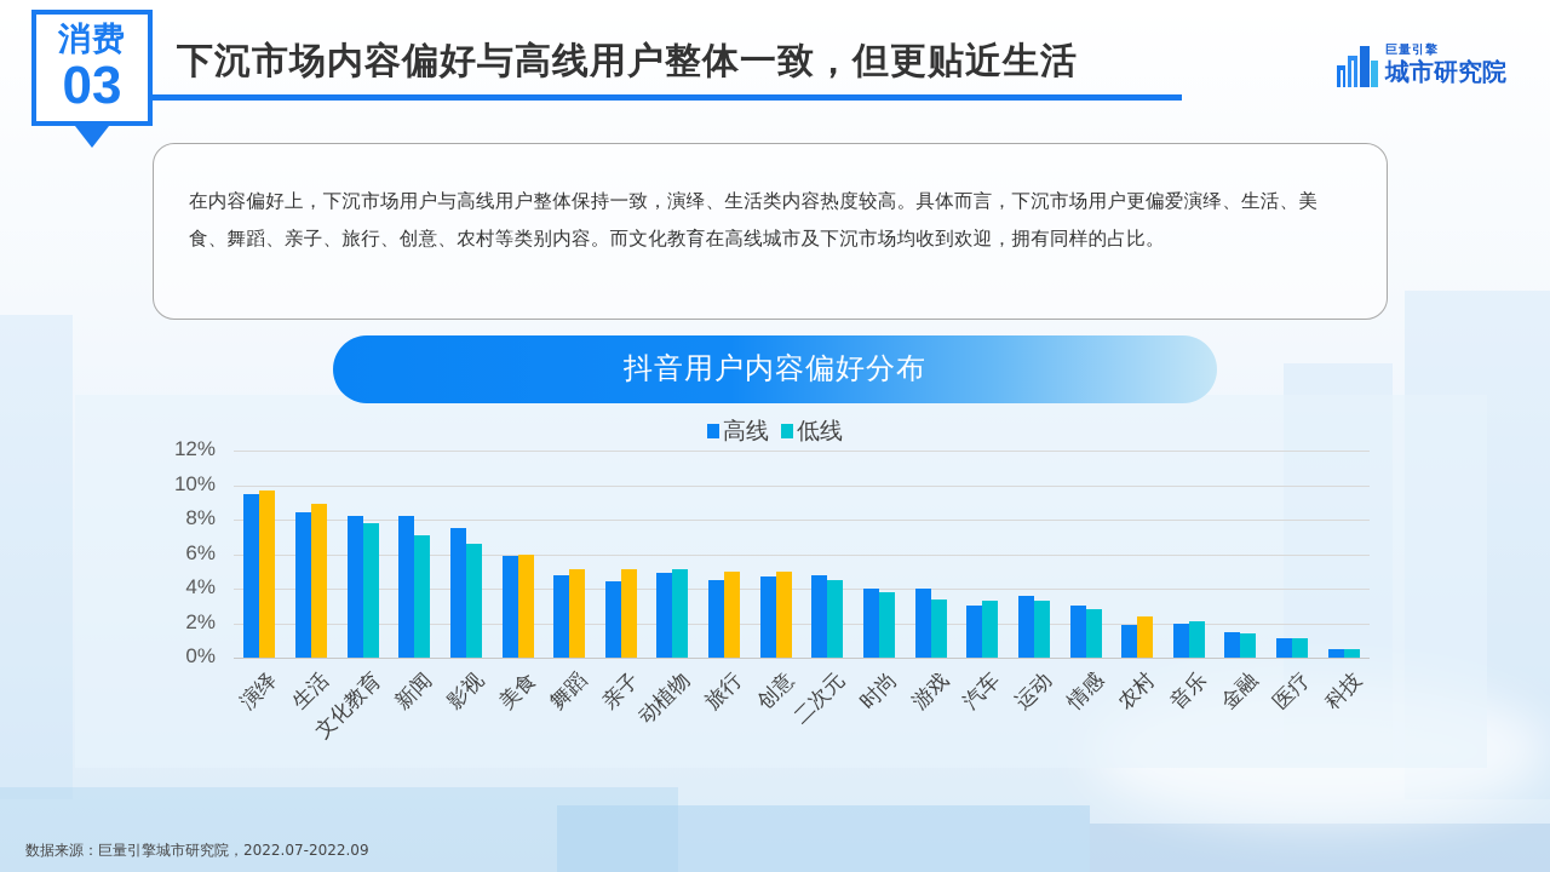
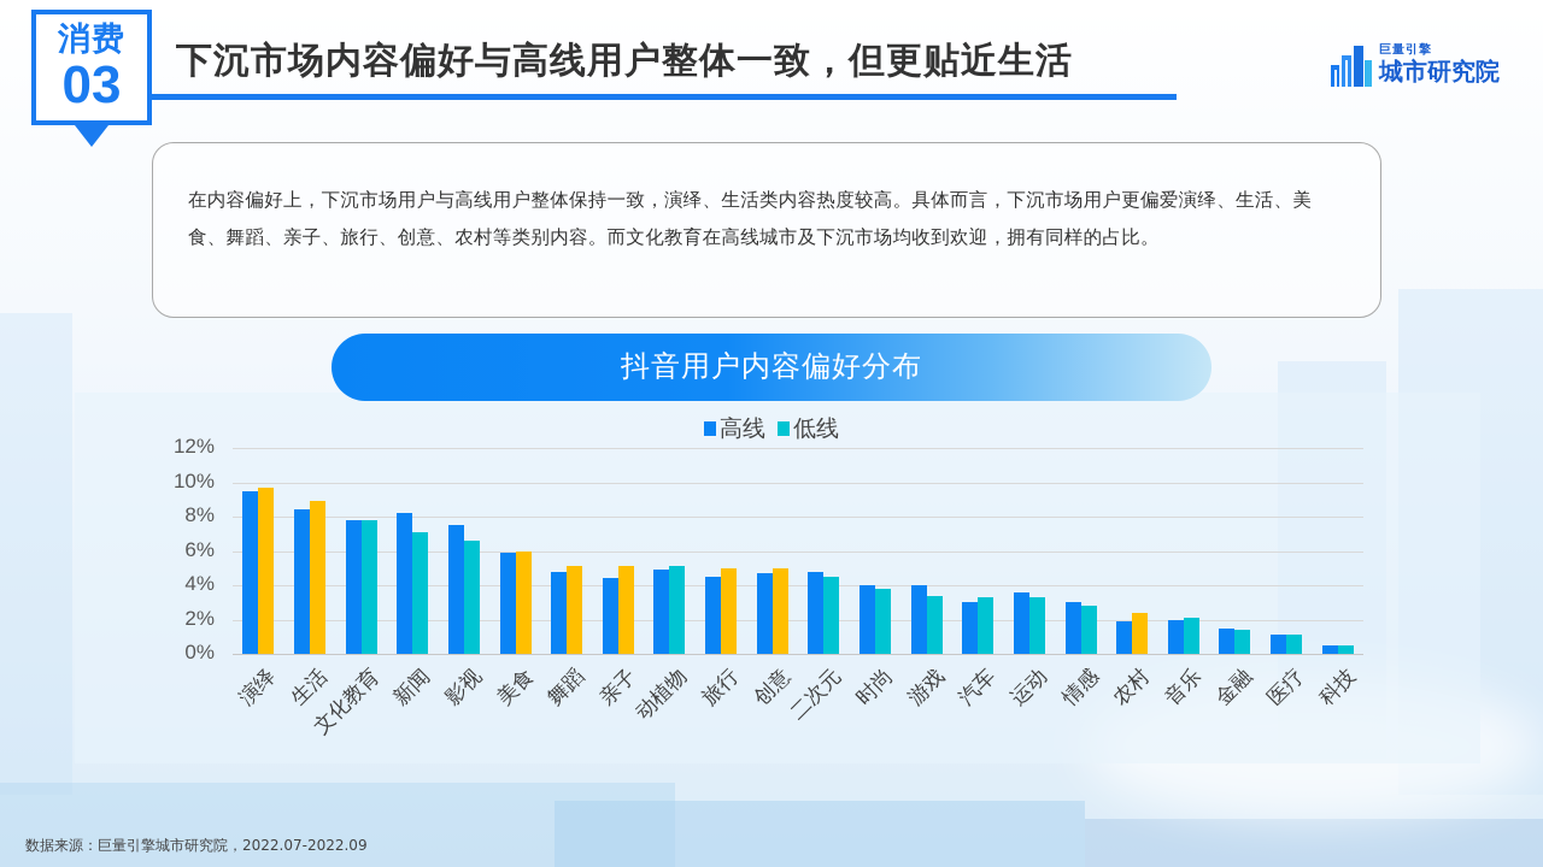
高线/文化教育: 8.2% -> 7.8%
